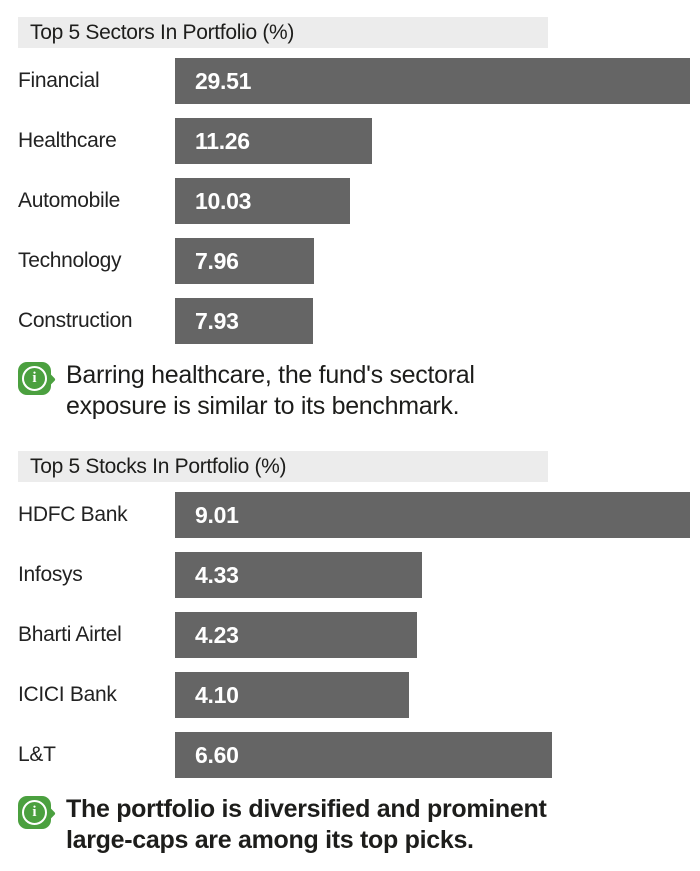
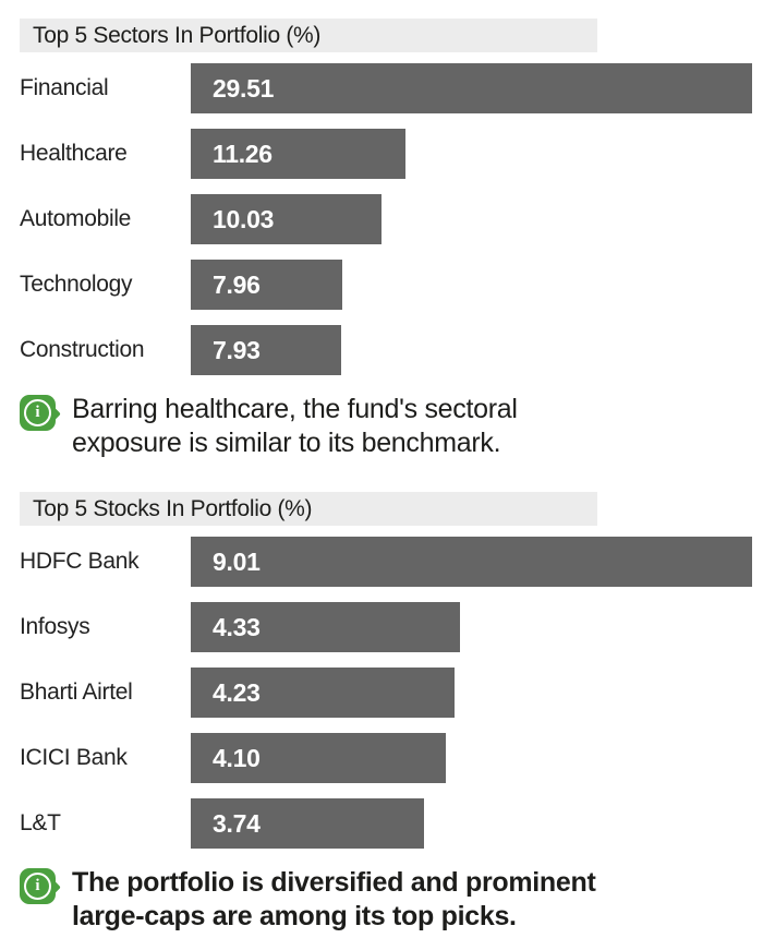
Top 5 Stocks In Portfolio (%)/L&T: 6.60 -> 3.74
